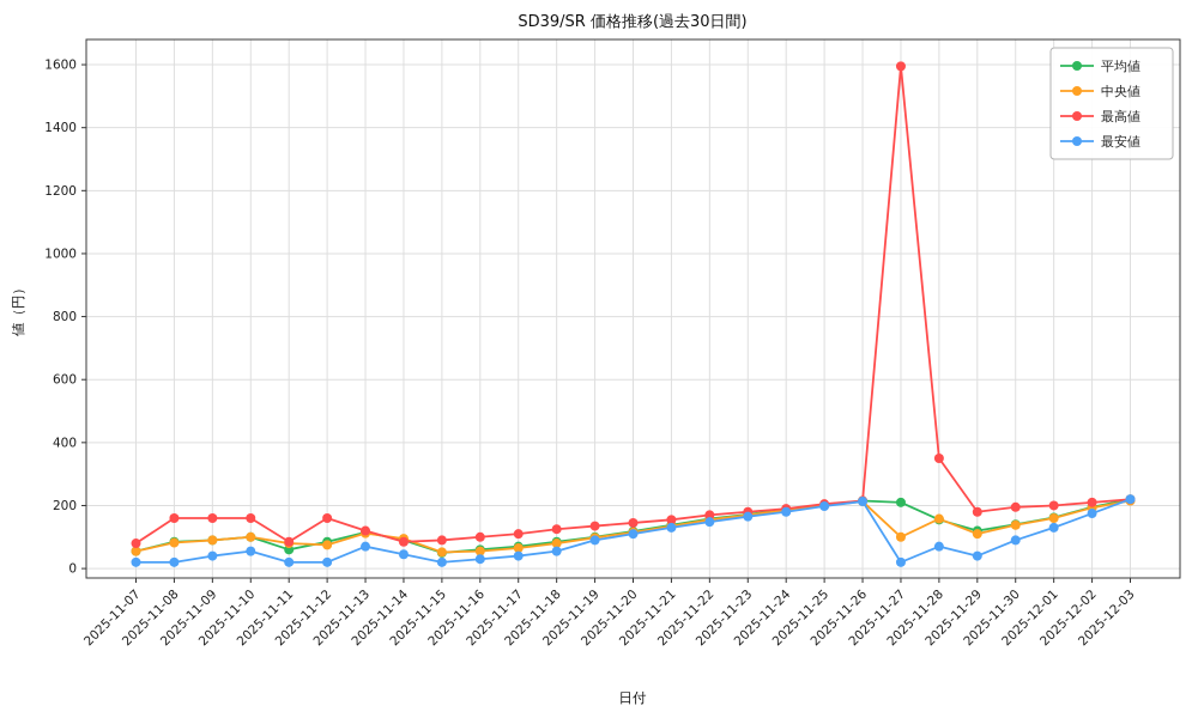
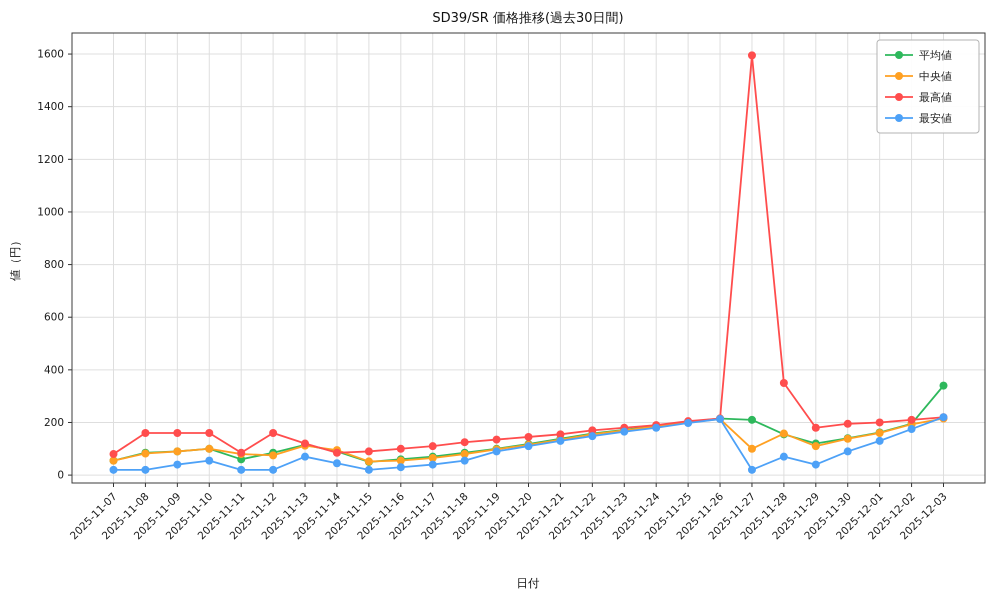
平均値/2025-12-03: 220 -> 340
